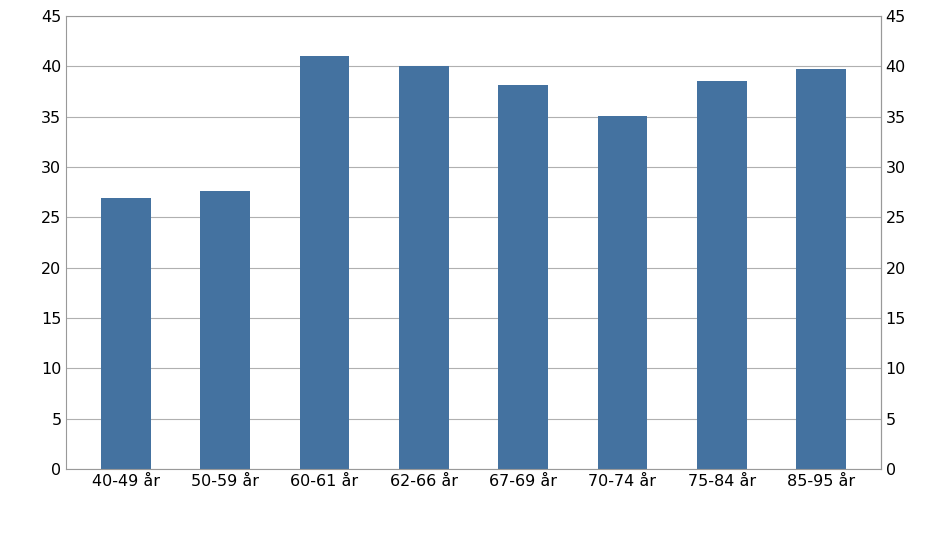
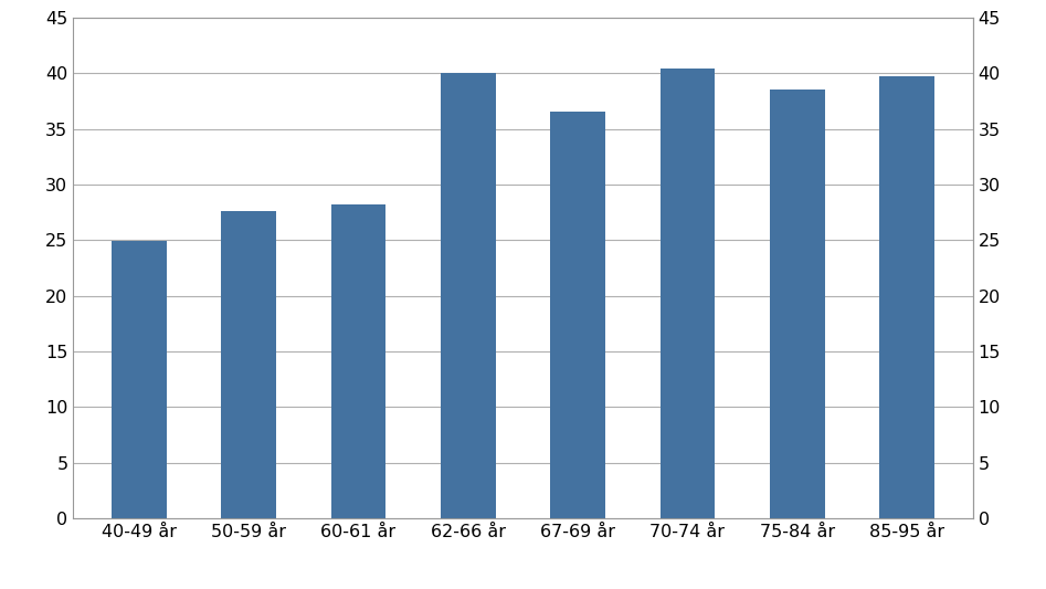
40-49 år: 26.9 -> 24.9
60-61 år: 41.0 -> 28.2
67-69 år: 38.1 -> 36.6
70-74 år: 35.1 -> 40.4
